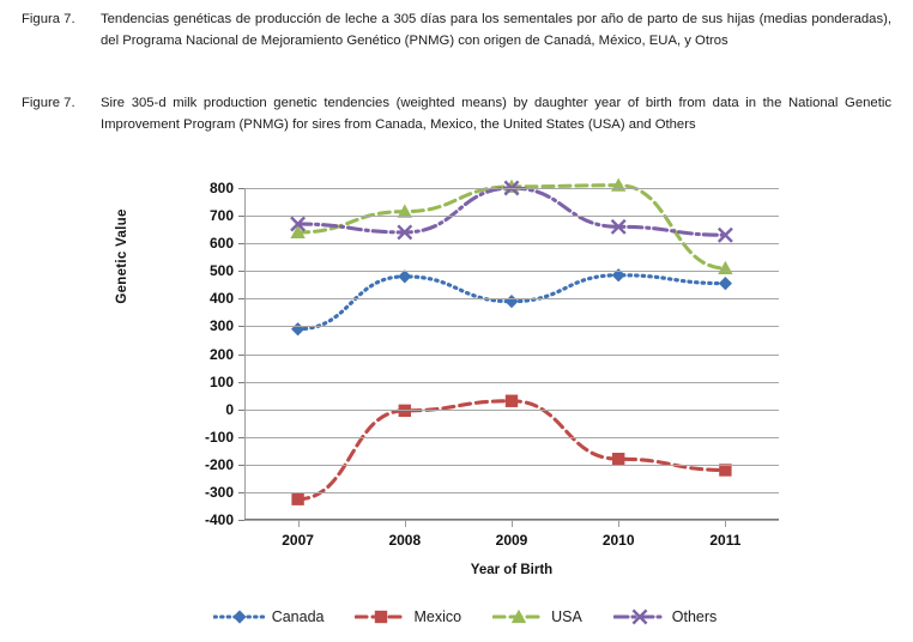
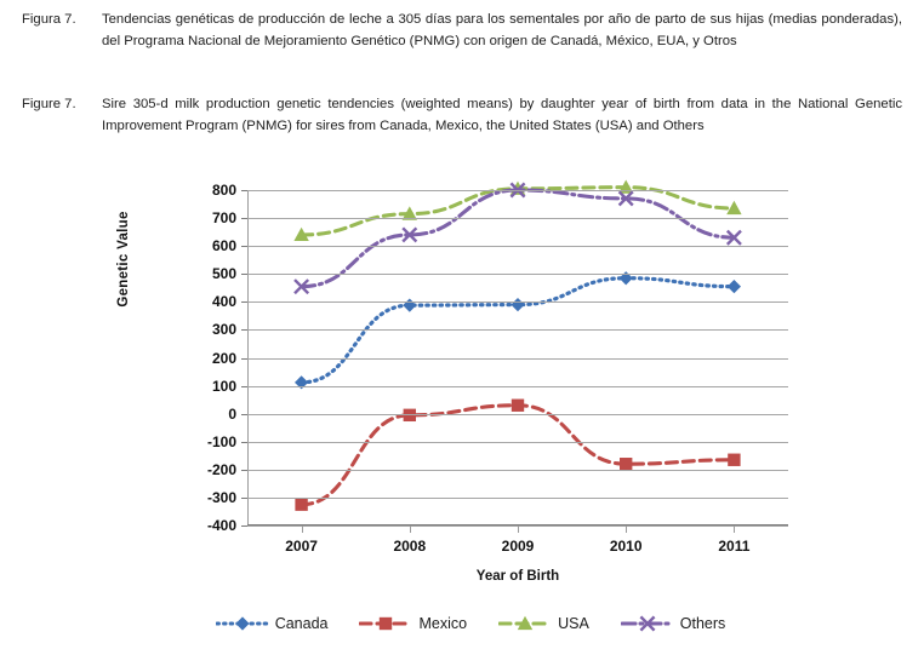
Canada/2007: 290 -> 110
Others/2007: 670 -> 460
Canada/2008: 480 -> 390
Others/2010: 660 -> 770
Mexico/2011: -220 -> -160
USA/2011: 510 -> 740
